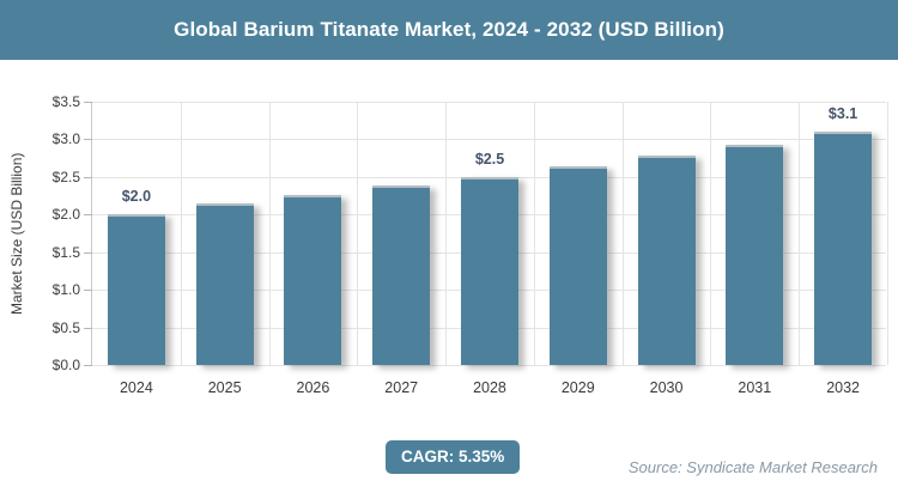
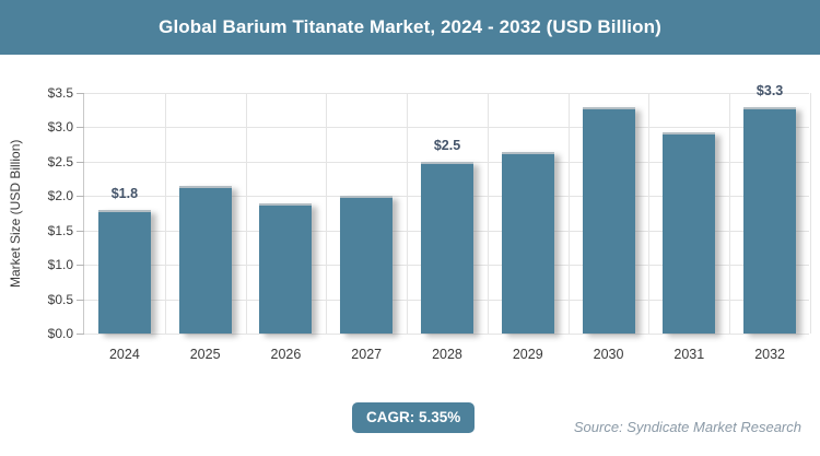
2024: $2.0 -> $1.8
2026: $2.3 -> $1.9
2027: $2.4 -> $2.0
2030: $2.8 -> $3.3
2032: $3.1 -> $3.3
